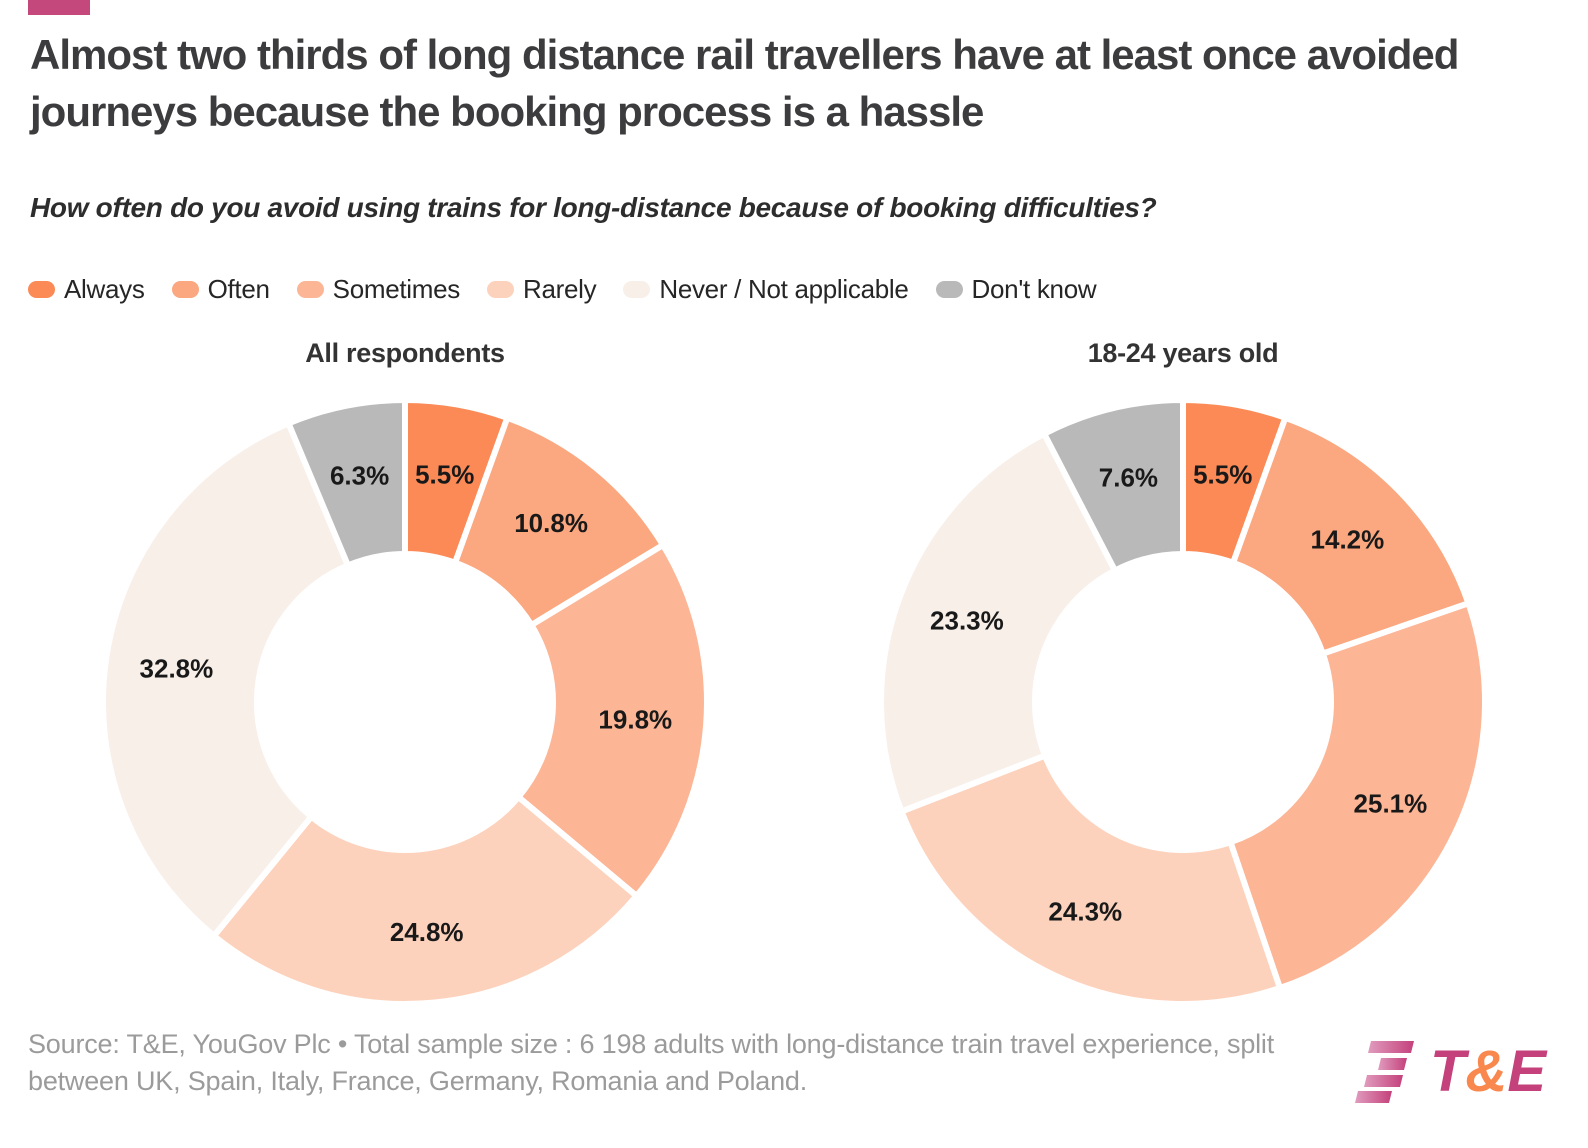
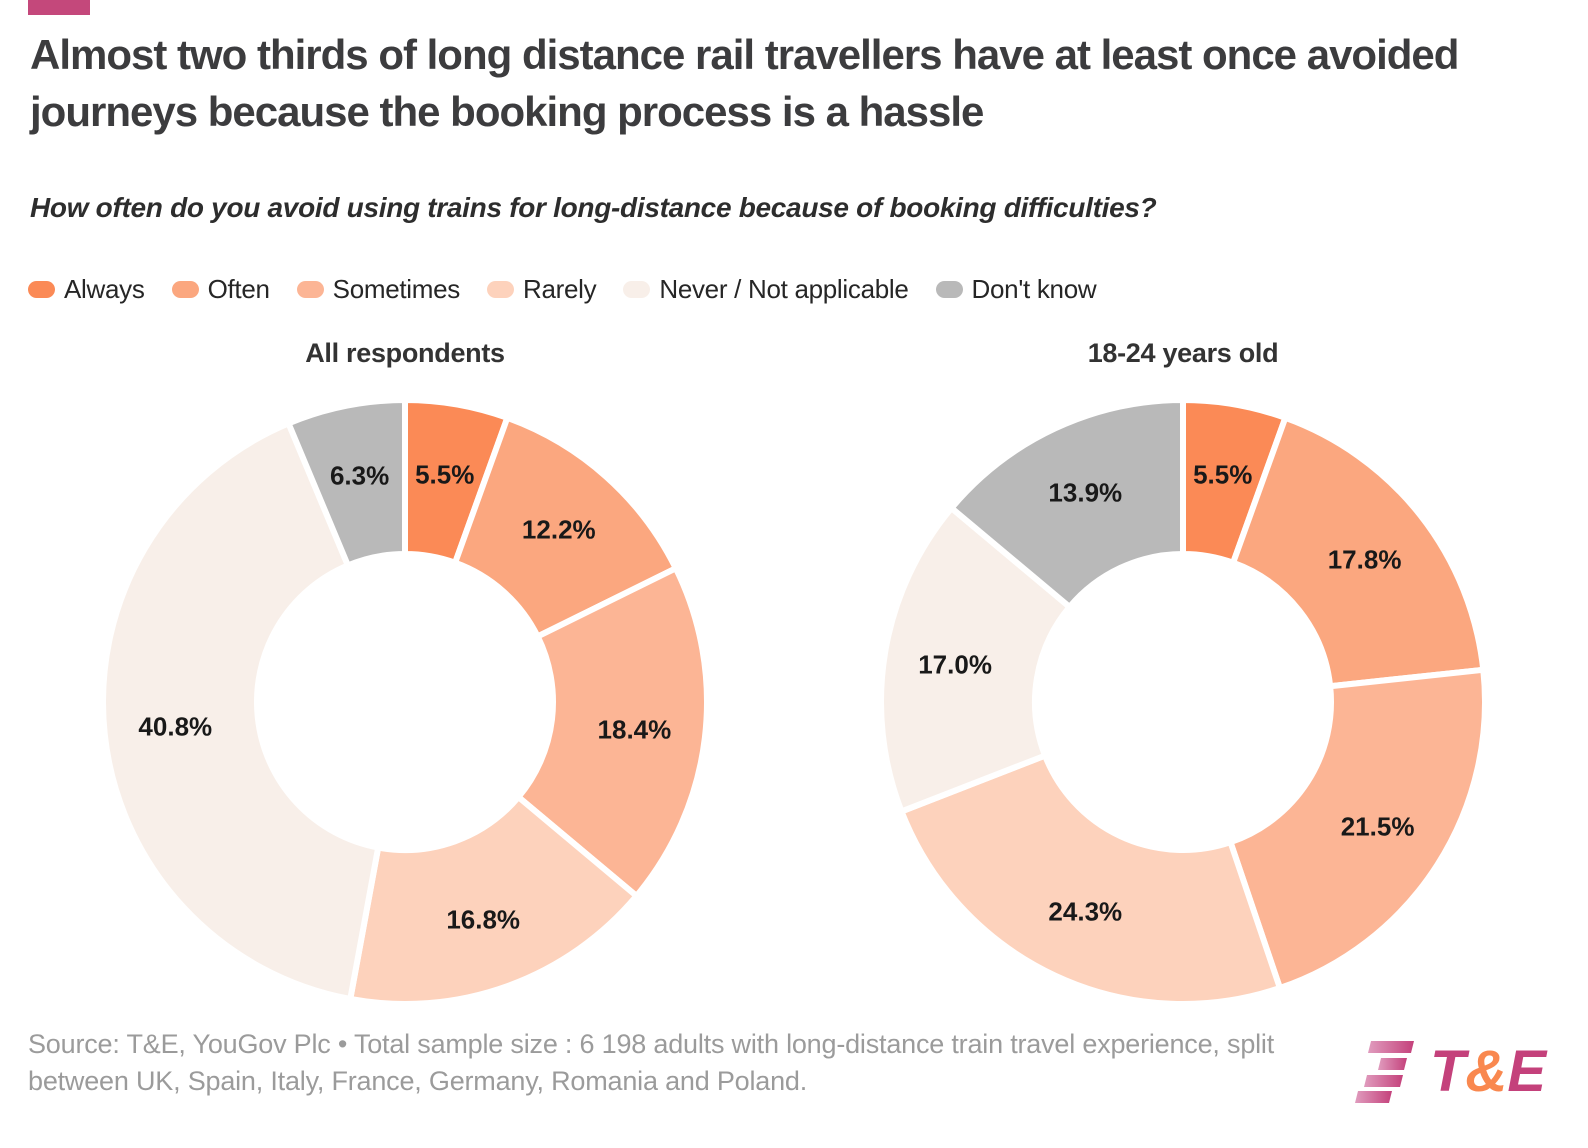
All respondents/Often: 10.8% -> 12.2%
All respondents/Sometimes: 19.8% -> 18.4%
All respondents/Rarely: 24.8% -> 16.8%
All respondents/Never / Not applicable: 32.8% -> 40.8%
18-24 years old/Often: 14.2% -> 17.8%
18-24 years old/Sometimes: 25.1% -> 21.5%
18-24 years old/Never / Not applicable: 23.3% -> 17.0%
18-24 years old/Don't know: 7.6% -> 13.9%
